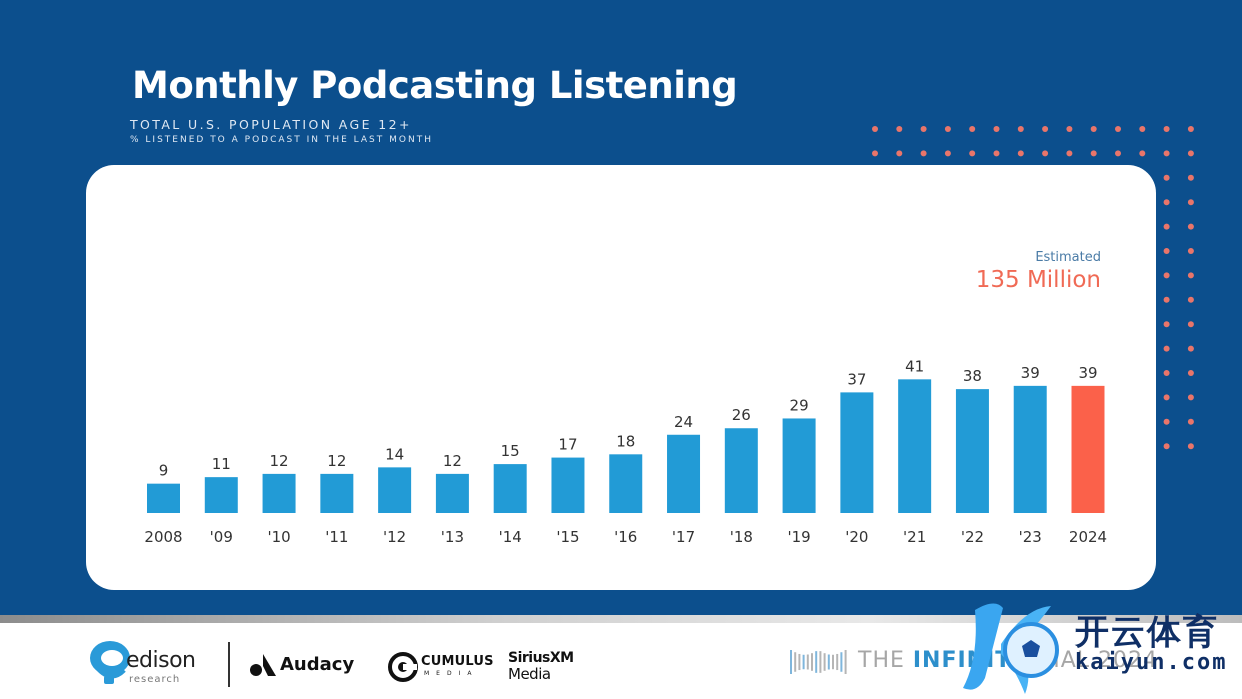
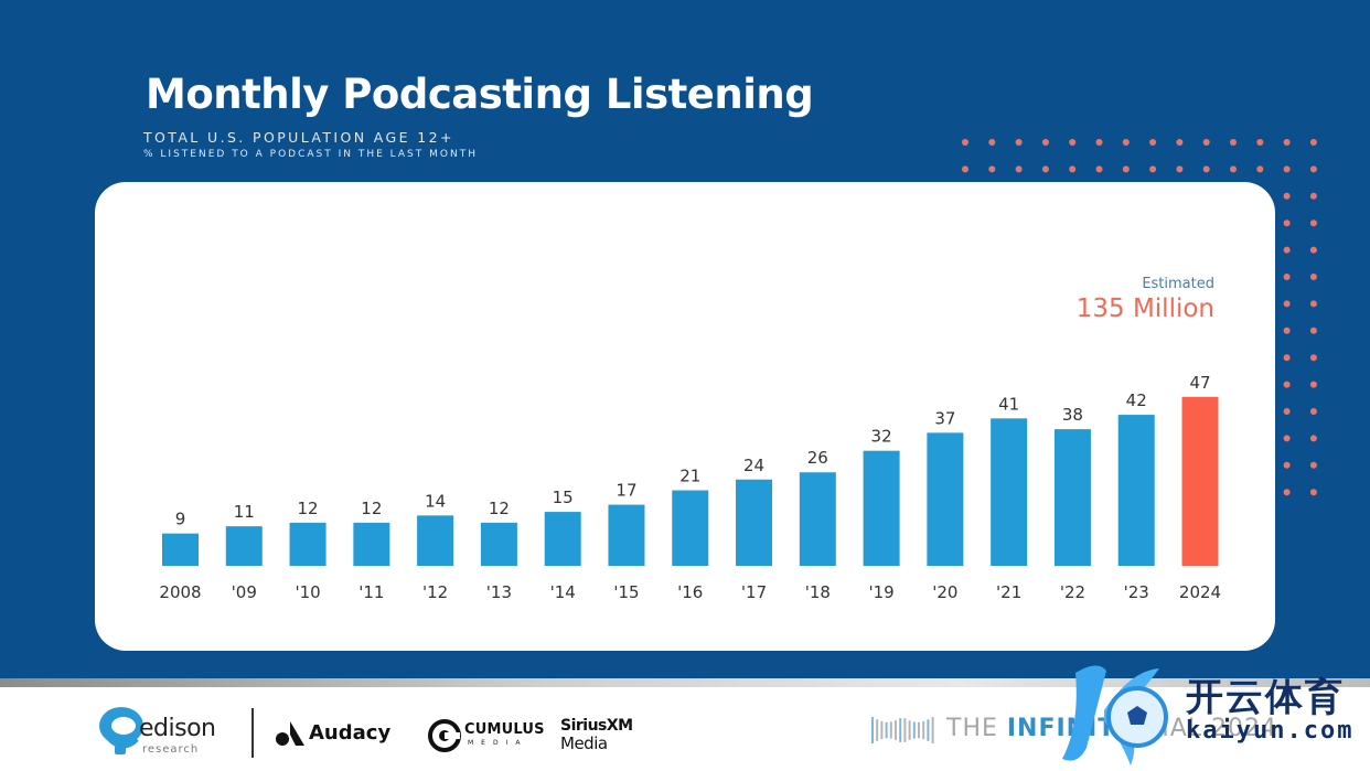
'16: 18 -> 21
'19: 29 -> 32
'23: 39 -> 42
2024: 39 -> 47
